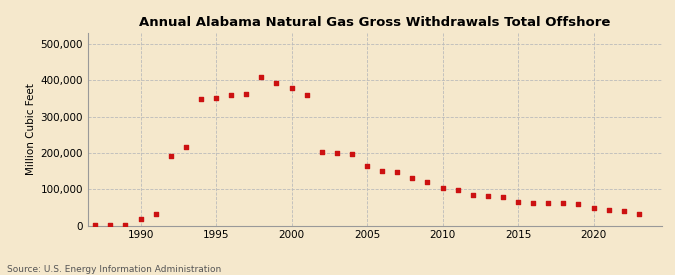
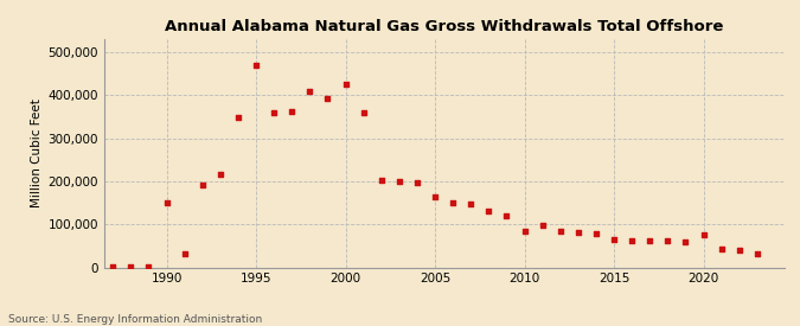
1990: 18,000 -> 150,000
1995: 352,000 -> 470,000
2000: 378,000 -> 425,000
2010: 104,000 -> 85,000
2020: 48,000 -> 75,000
